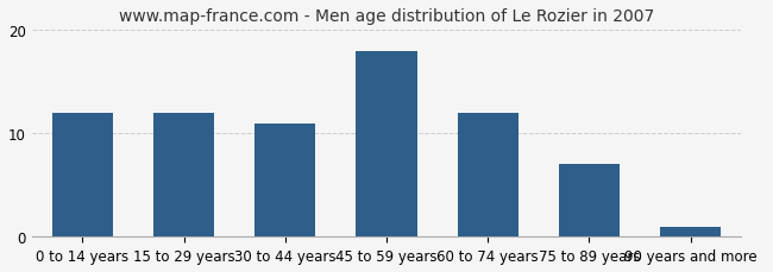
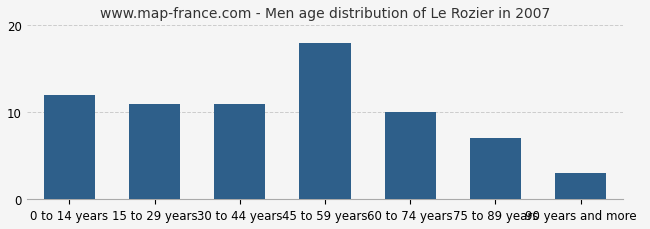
15 to 29 years: 12 -> 11
60 to 74 years: 12 -> 10
90 years and more: 1 -> 3
